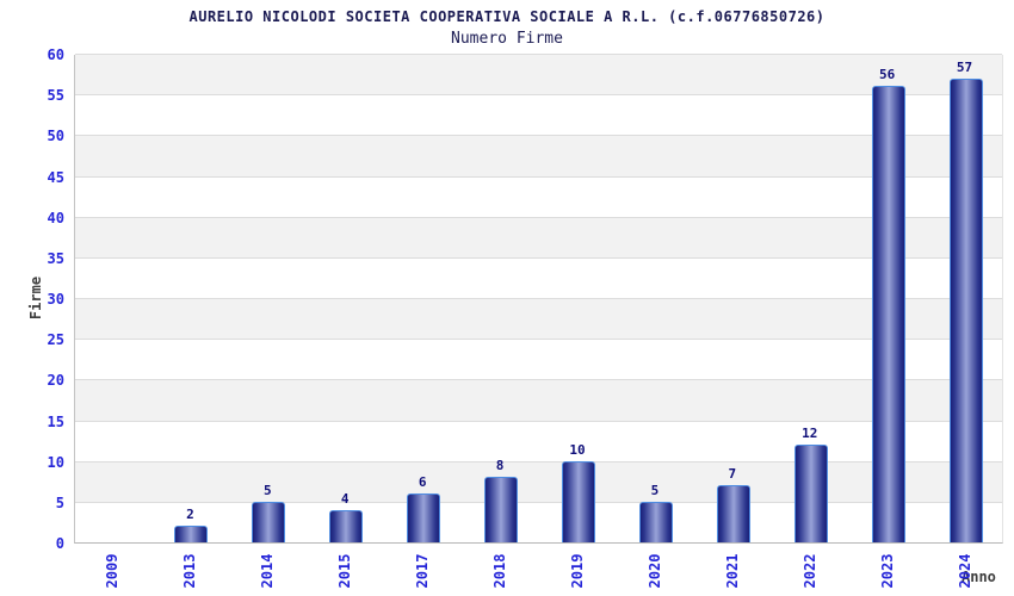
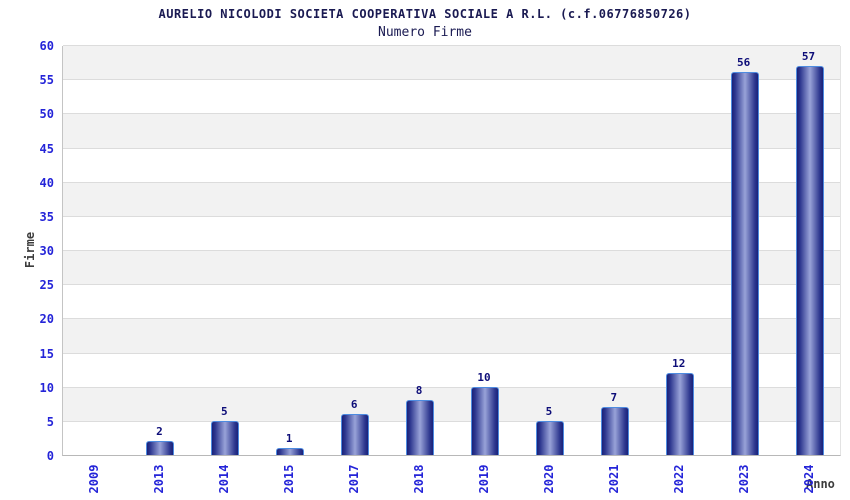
2015: 4 -> 1
